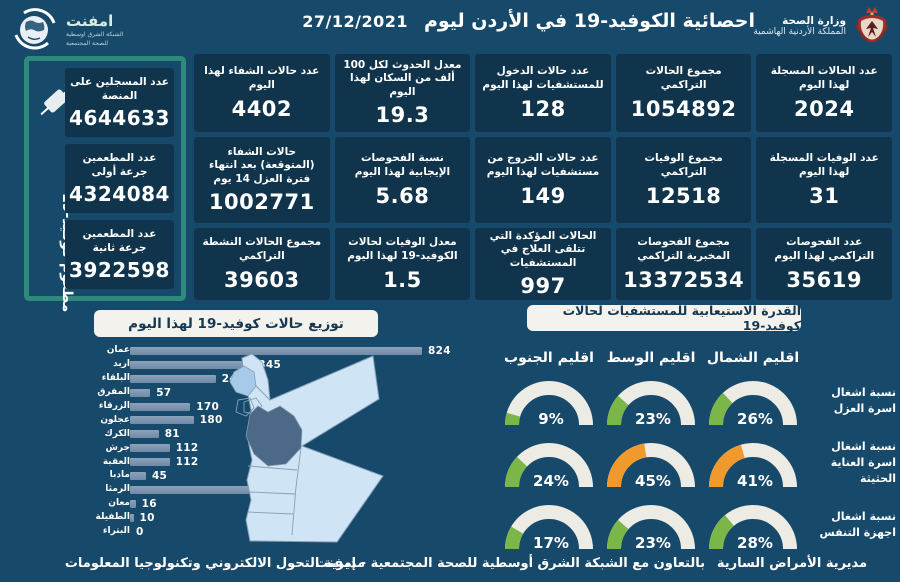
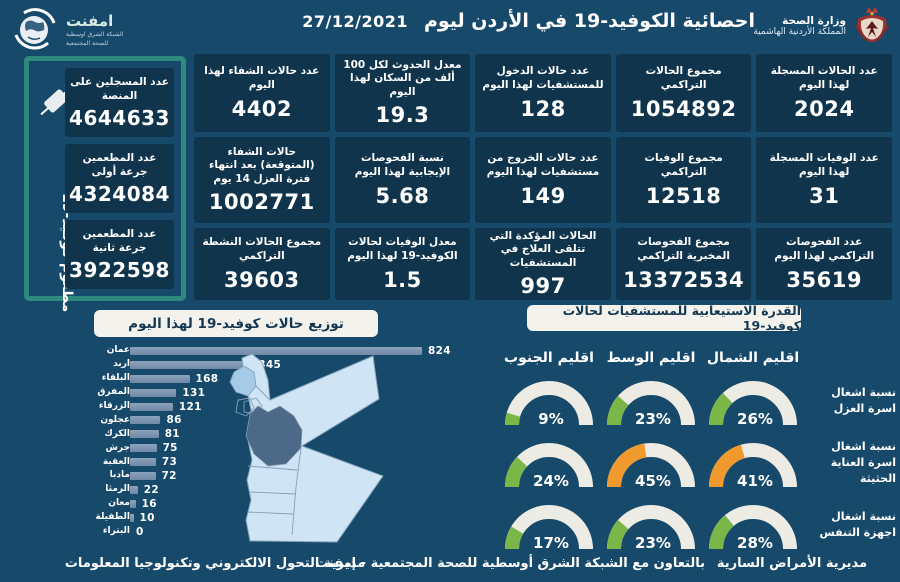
توزيع حالات كوفيد-19 لهذا اليوم/البلقاء: 242 -> 168
توزيع حالات كوفيد-19 لهذا اليوم/المفرق: 57 -> 131
توزيع حالات كوفيد-19 لهذا اليوم/الزرقاء: 170 -> 121
توزيع حالات كوفيد-19 لهذا اليوم/عجلون: 180 -> 86
توزيع حالات كوفيد-19 لهذا اليوم/جرش: 112 -> 75
توزيع حالات كوفيد-19 لهذا اليوم/العقبة: 112 -> 73
توزيع حالات كوفيد-19 لهذا اليوم/مادبا: 45 -> 72
توزيع حالات كوفيد-19 لهذا اليوم/الرمثا: 337 -> 22
